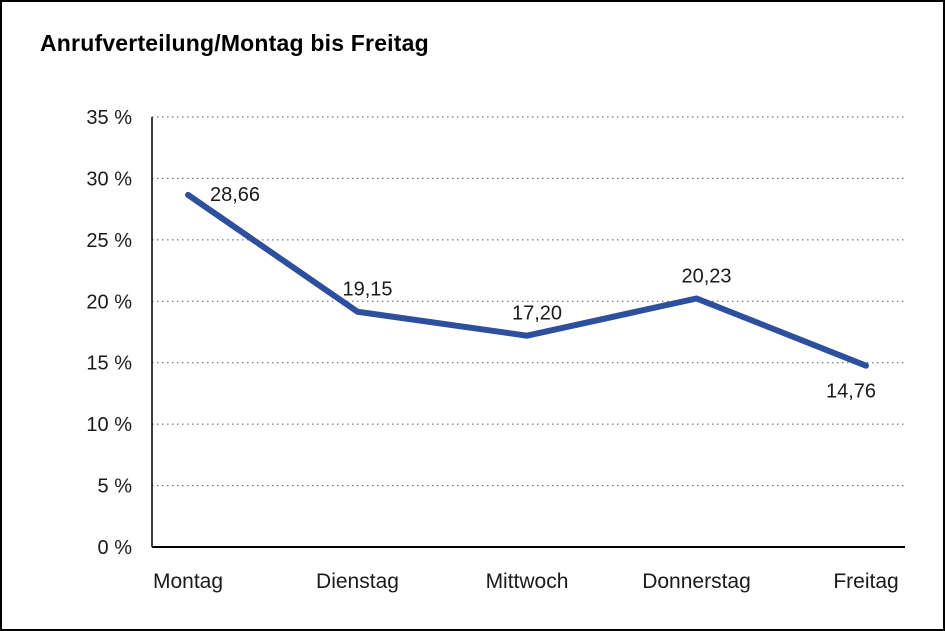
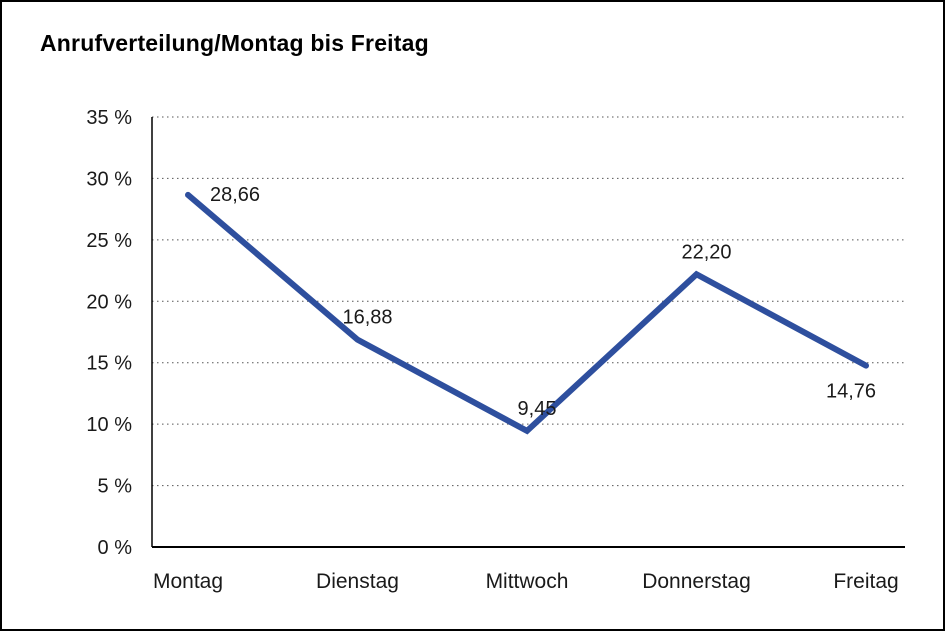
Dienstag: 19,15 -> 16,88
Mittwoch: 17,20 -> 9,45
Donnerstag: 20,23 -> 22,20
